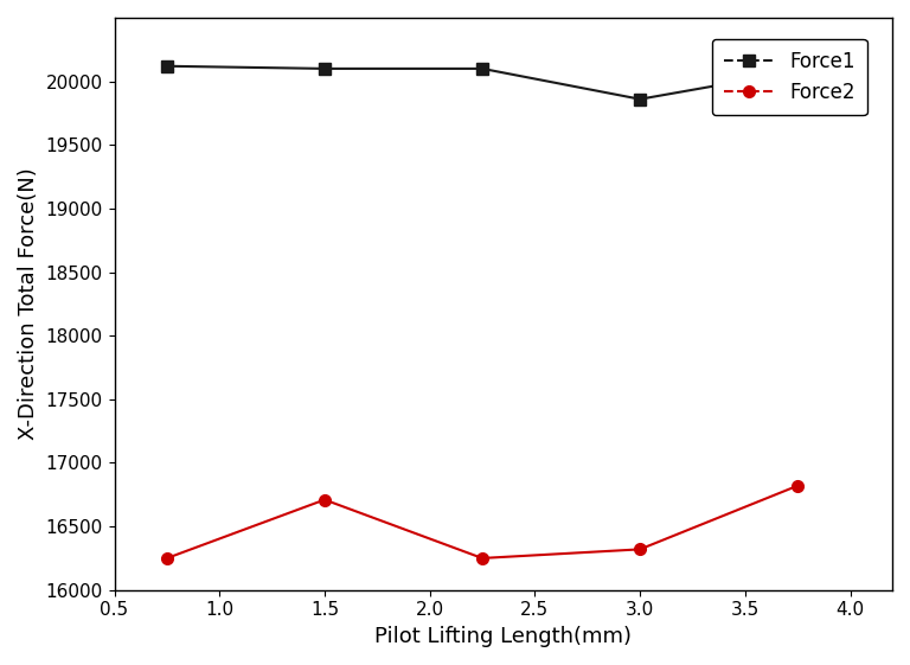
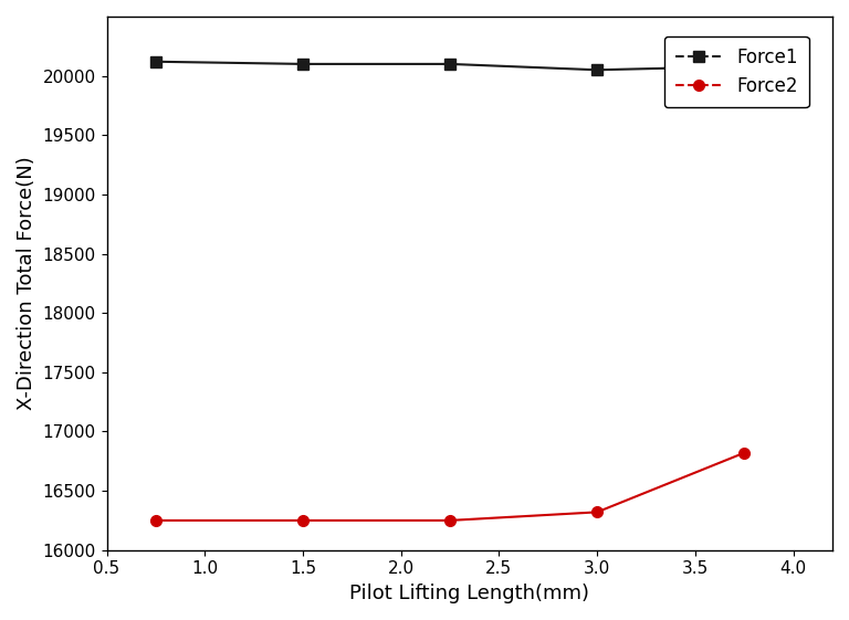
Force2/1.5: 16710 -> 16250
Force1/3.0: 19860 -> 20050
